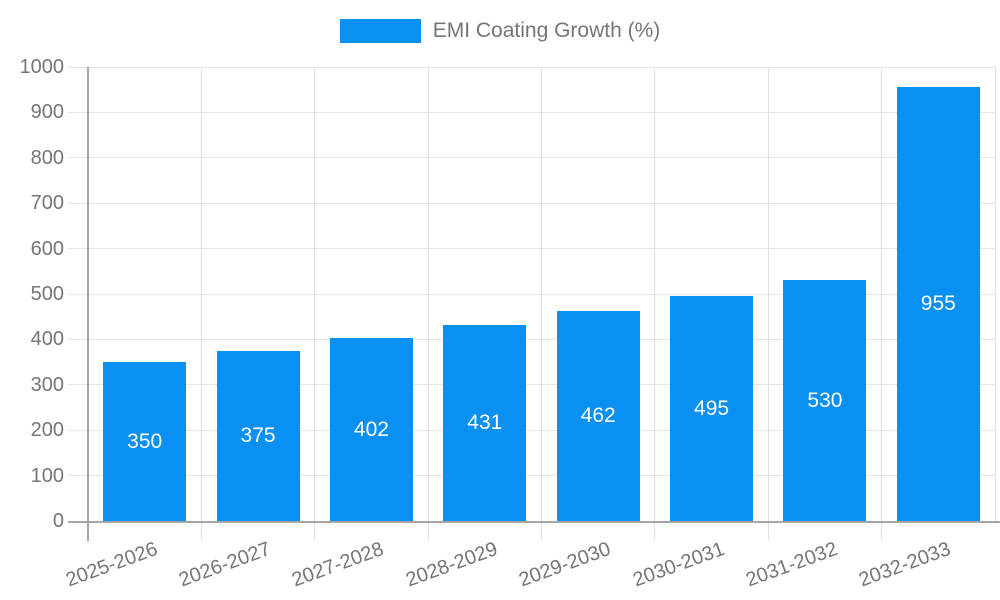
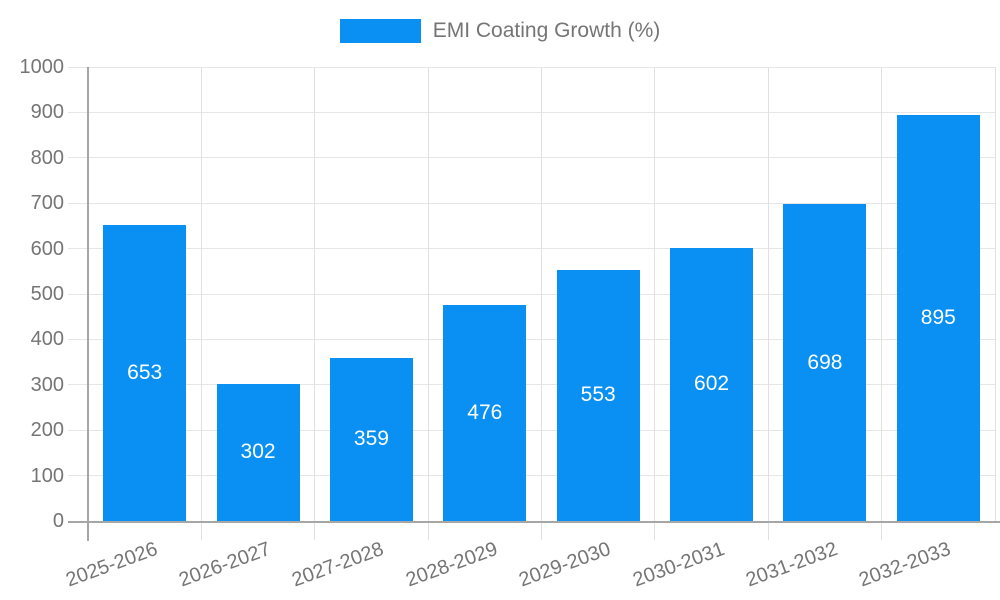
2025-2026: 350 -> 653
2026-2027: 375 -> 302
2027-2028: 402 -> 359
2028-2029: 431 -> 476
2029-2030: 462 -> 553
2030-2031: 495 -> 602
2031-2032: 530 -> 698
2032-2033: 955 -> 895
